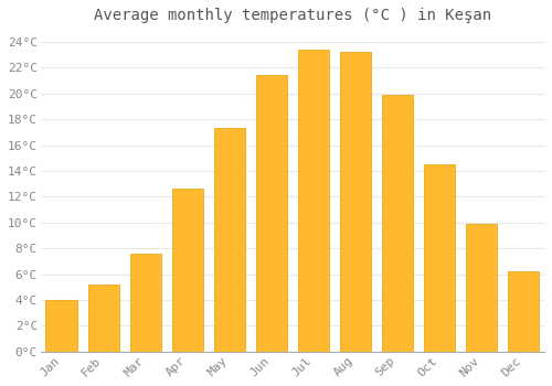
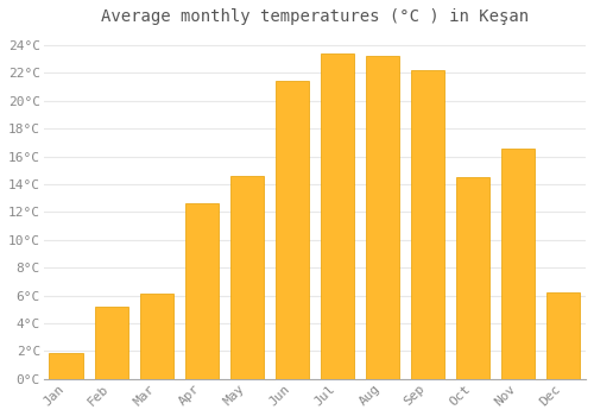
Jan: 4.0°C -> 1.9°C
Mar: 7.6°C -> 6.1°C
May: 17.3°C -> 14.6°C
Sep: 19.9°C -> 22.2°C
Nov: 9.9°C -> 16.6°C
